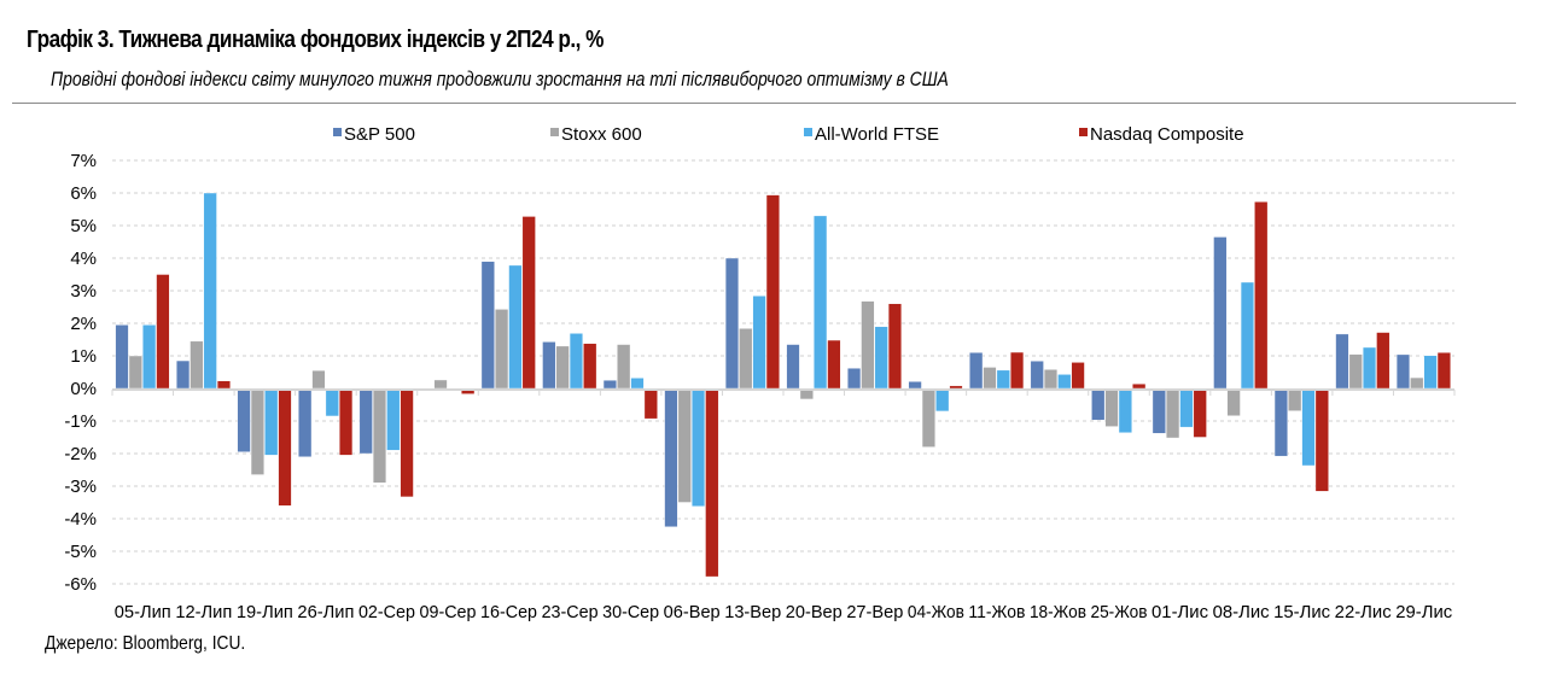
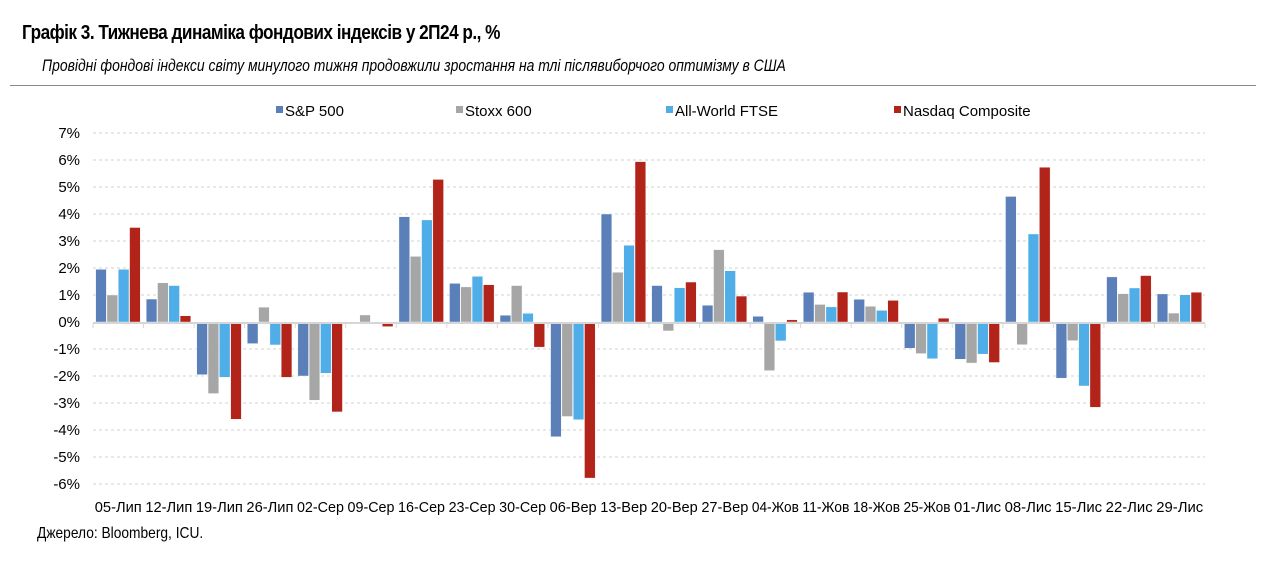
All-World FTSE/12-Лип: 6.0% -> 1.4%
S&P 500/26-Лип: -2.1% -> -0.8%
All-World FTSE/20-Вер: 5.3% -> 1.3%
Nasdaq Composite/27-Вер: 2.6% -> 1.0%
